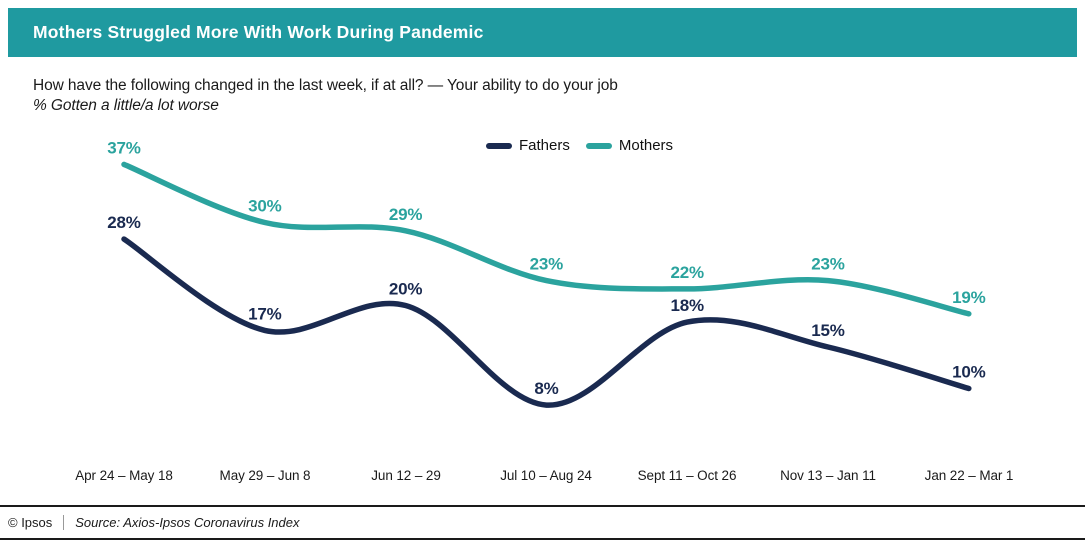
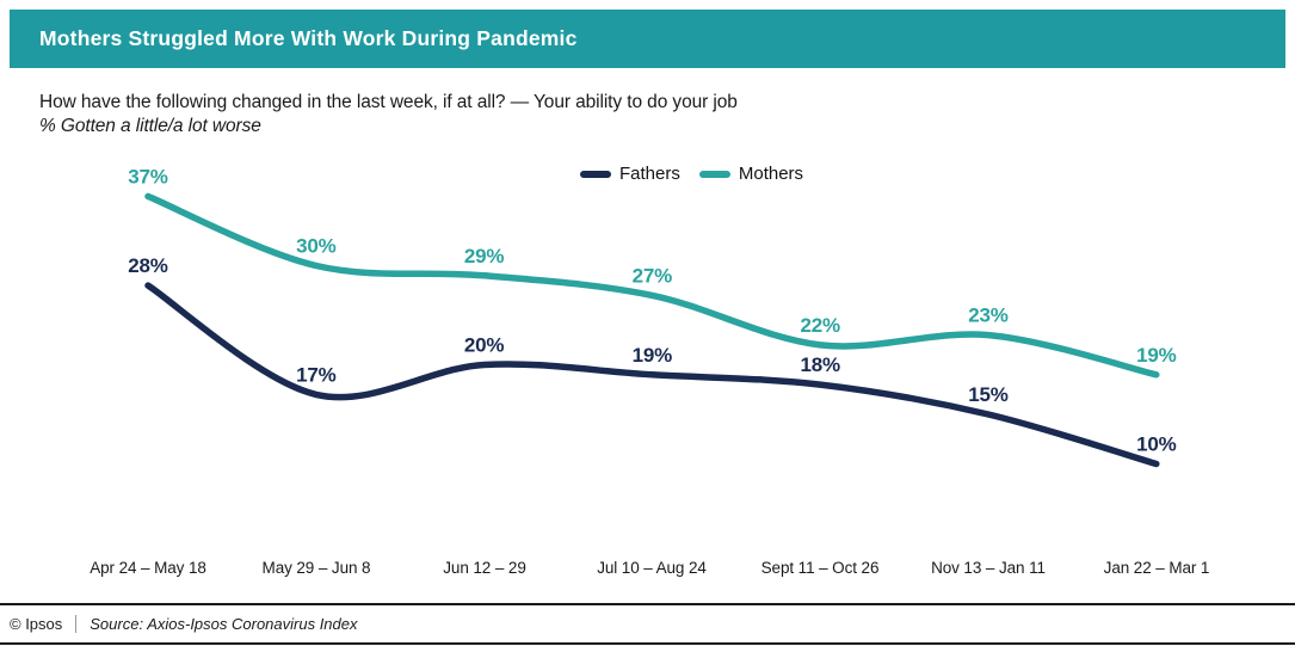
Fathers/Jul 10 – Aug 24: 8% -> 19%
Mothers/Jul 10 – Aug 24: 23% -> 27%
